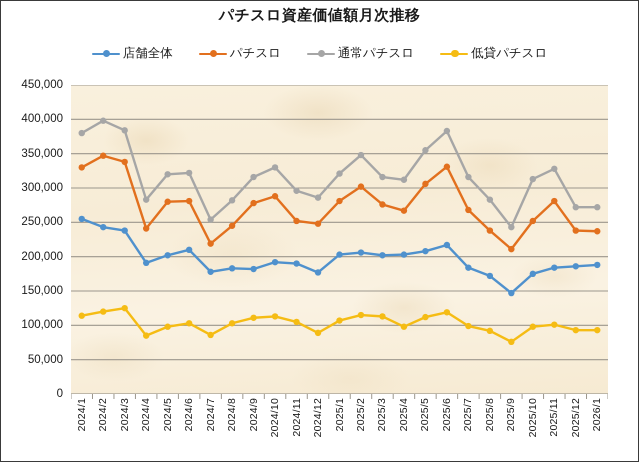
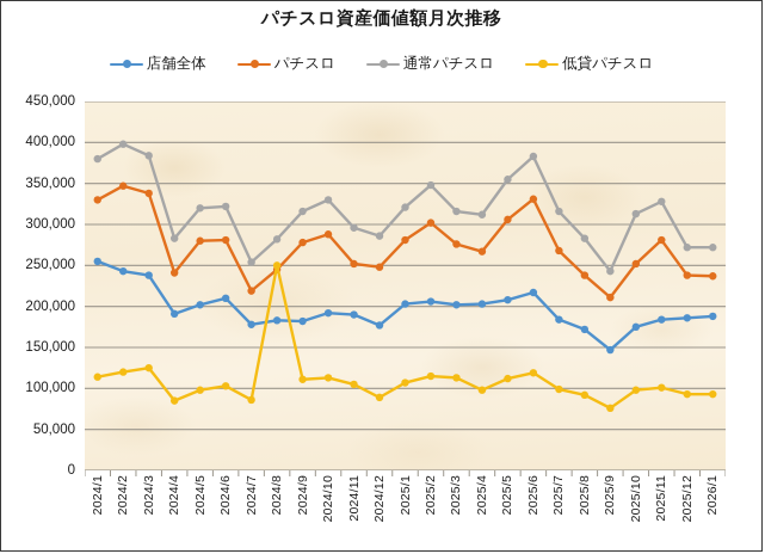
低貸パチスロ/2024/8: 100000 -> 250000
